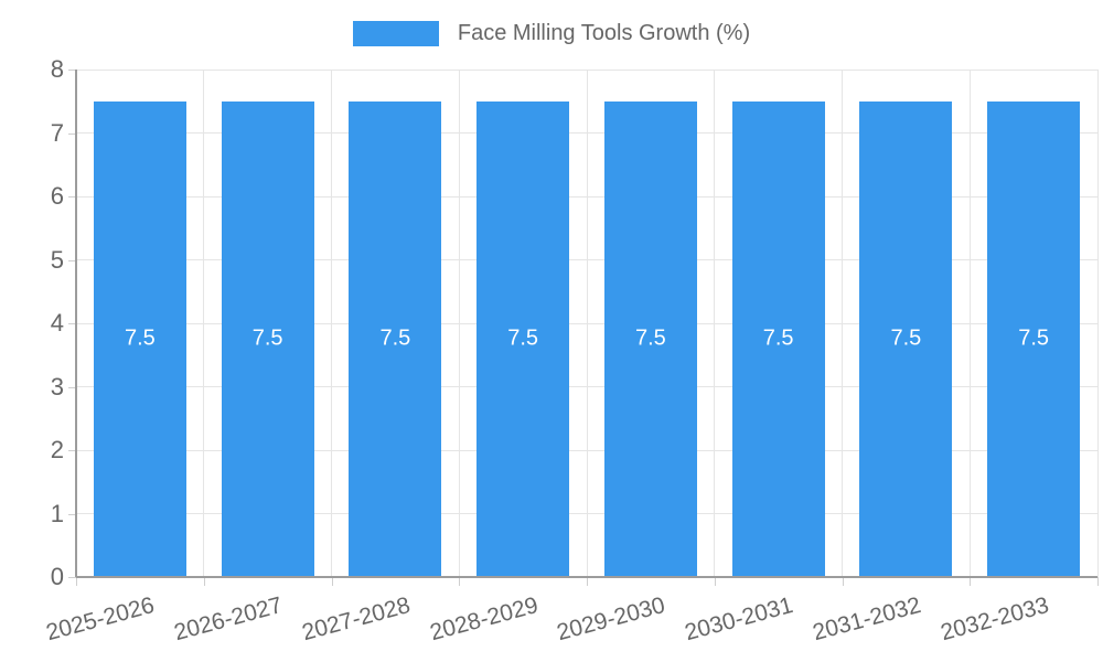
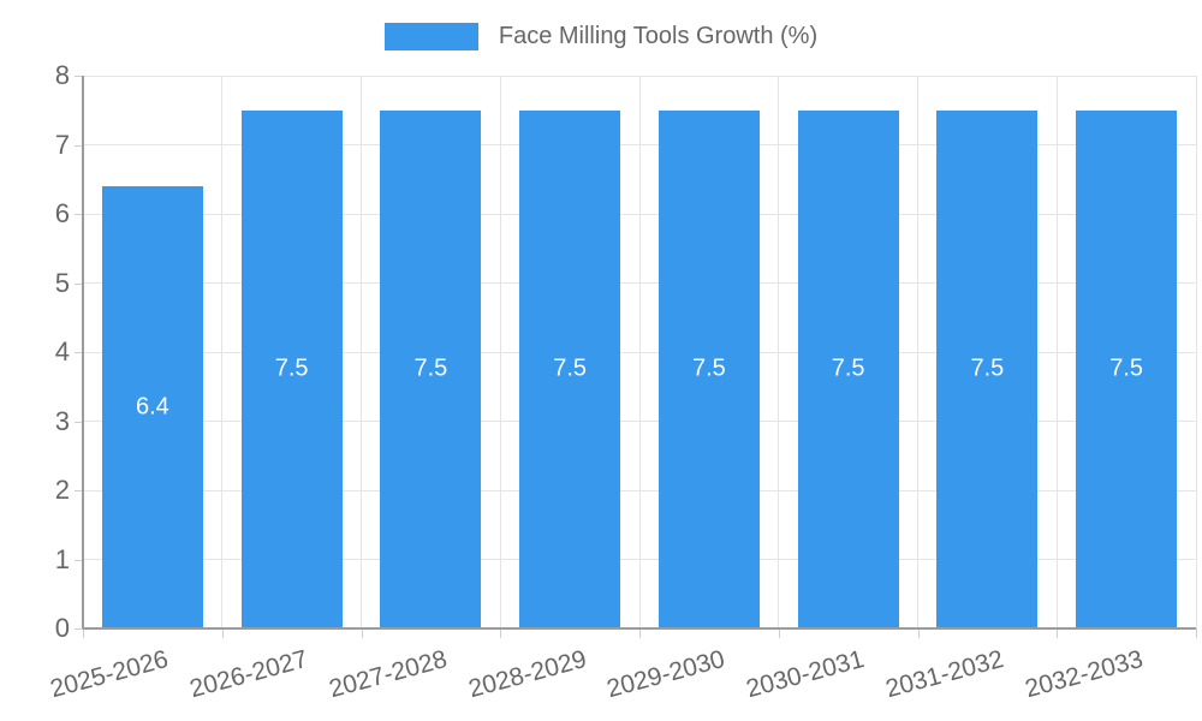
2025-2026: 7.5 -> 6.4
